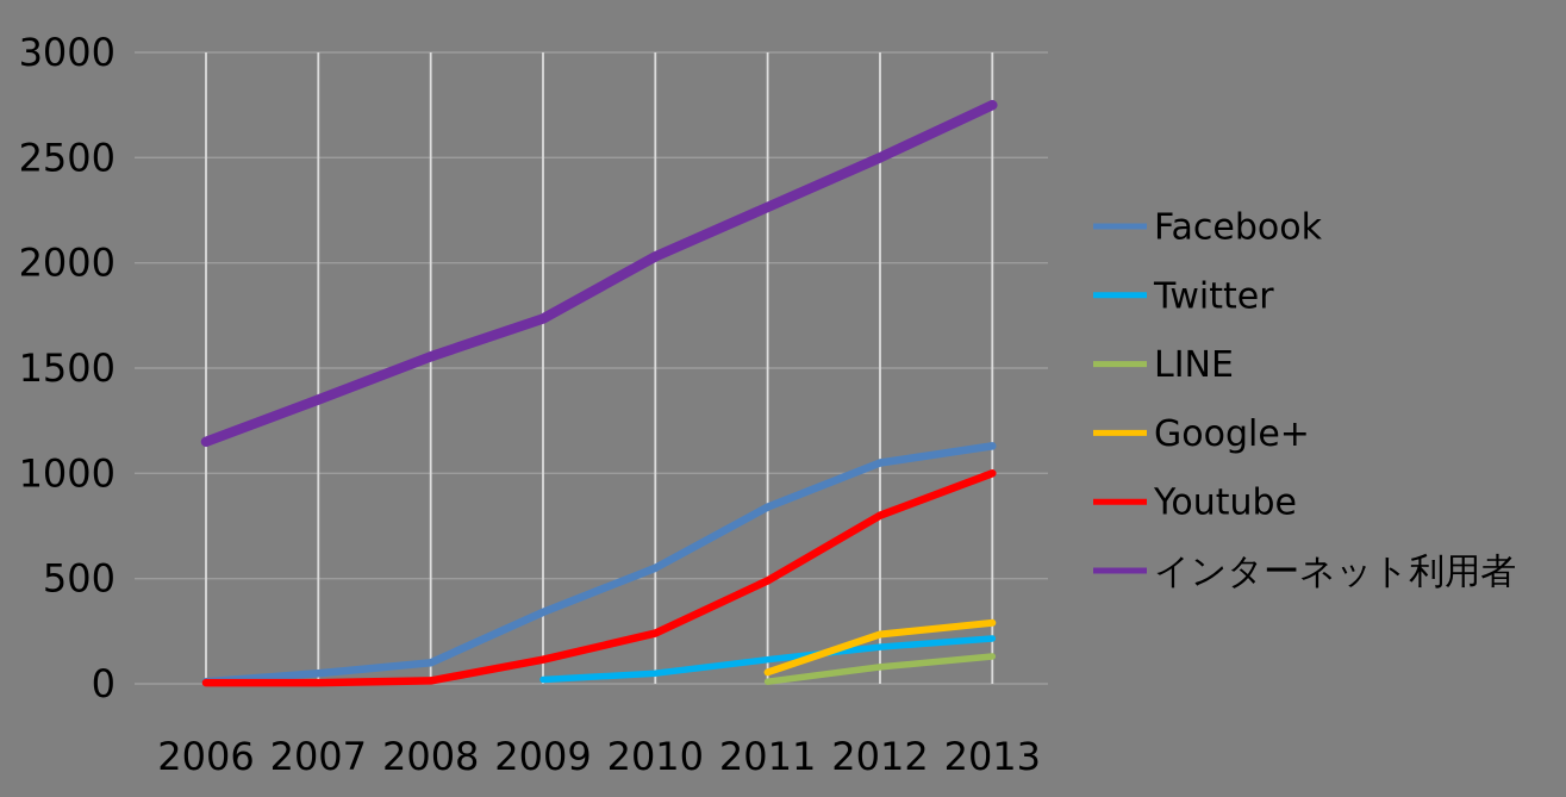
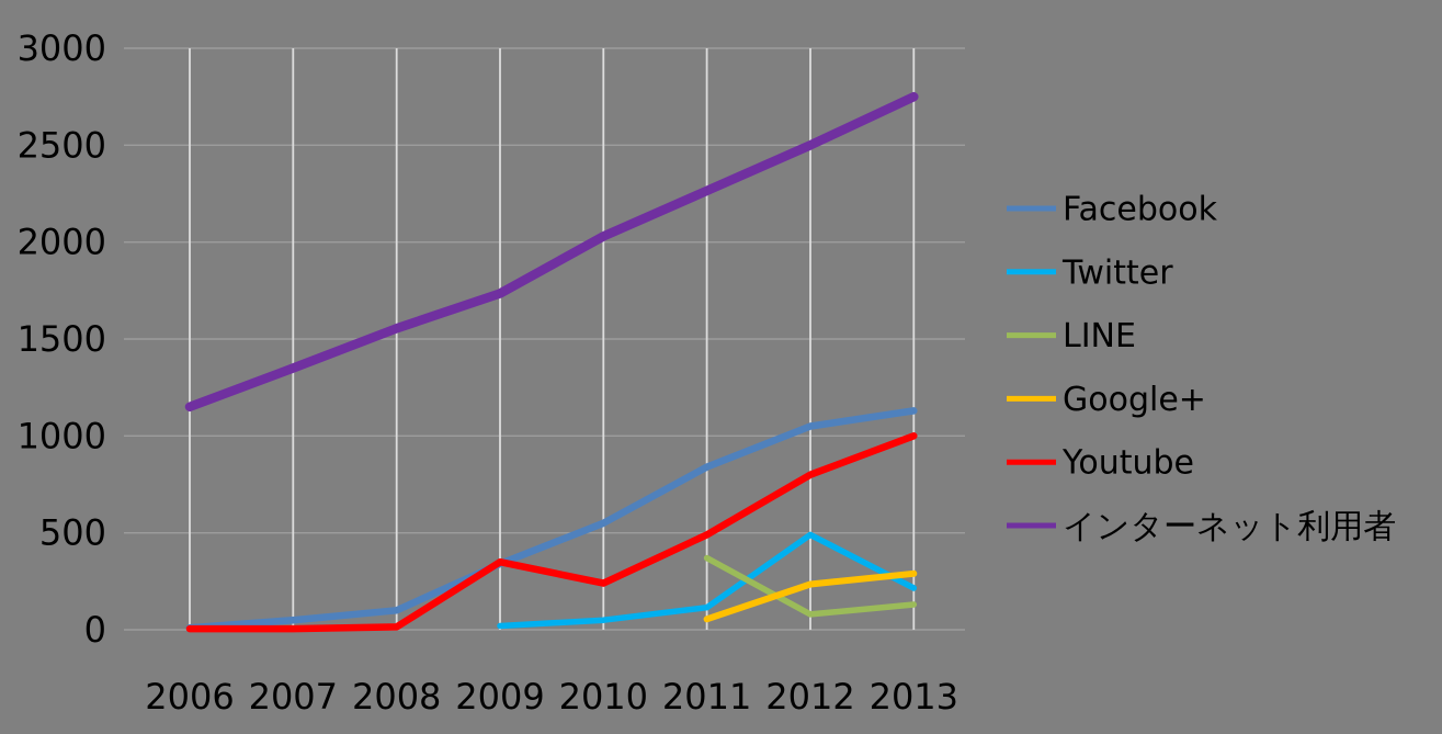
Youtube/2009: 120 -> 350
LINE/2011: 10 -> 370
Twitter/2012: 180 -> 490
